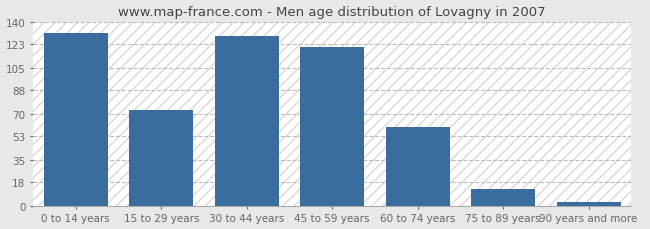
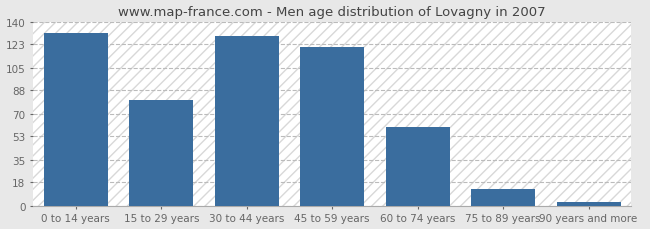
15 to 29 years: 73 -> 80
